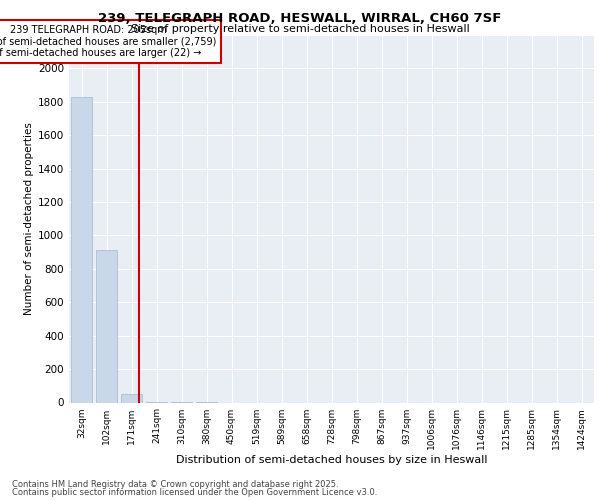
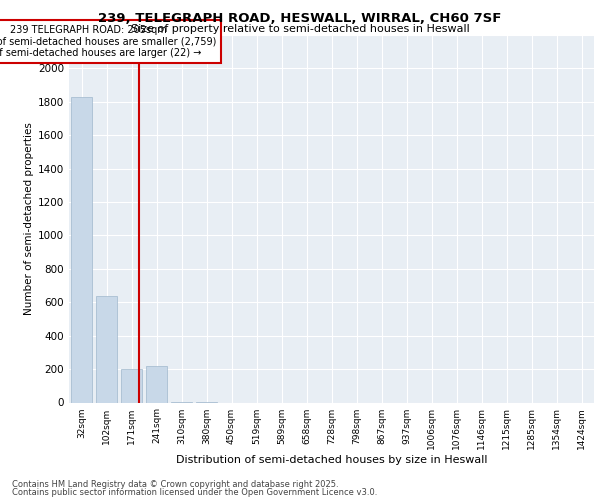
102sqm: 910 -> 640
171sqm: 50 -> 200
241sqm: 0 -> 220
